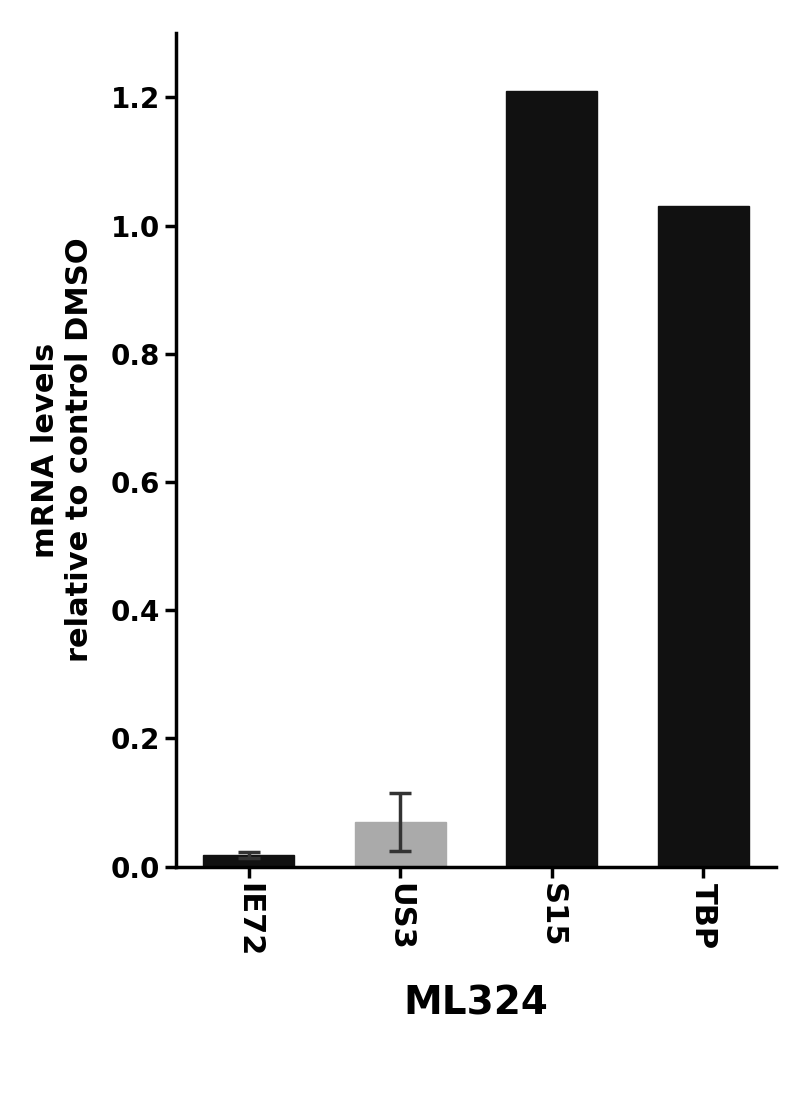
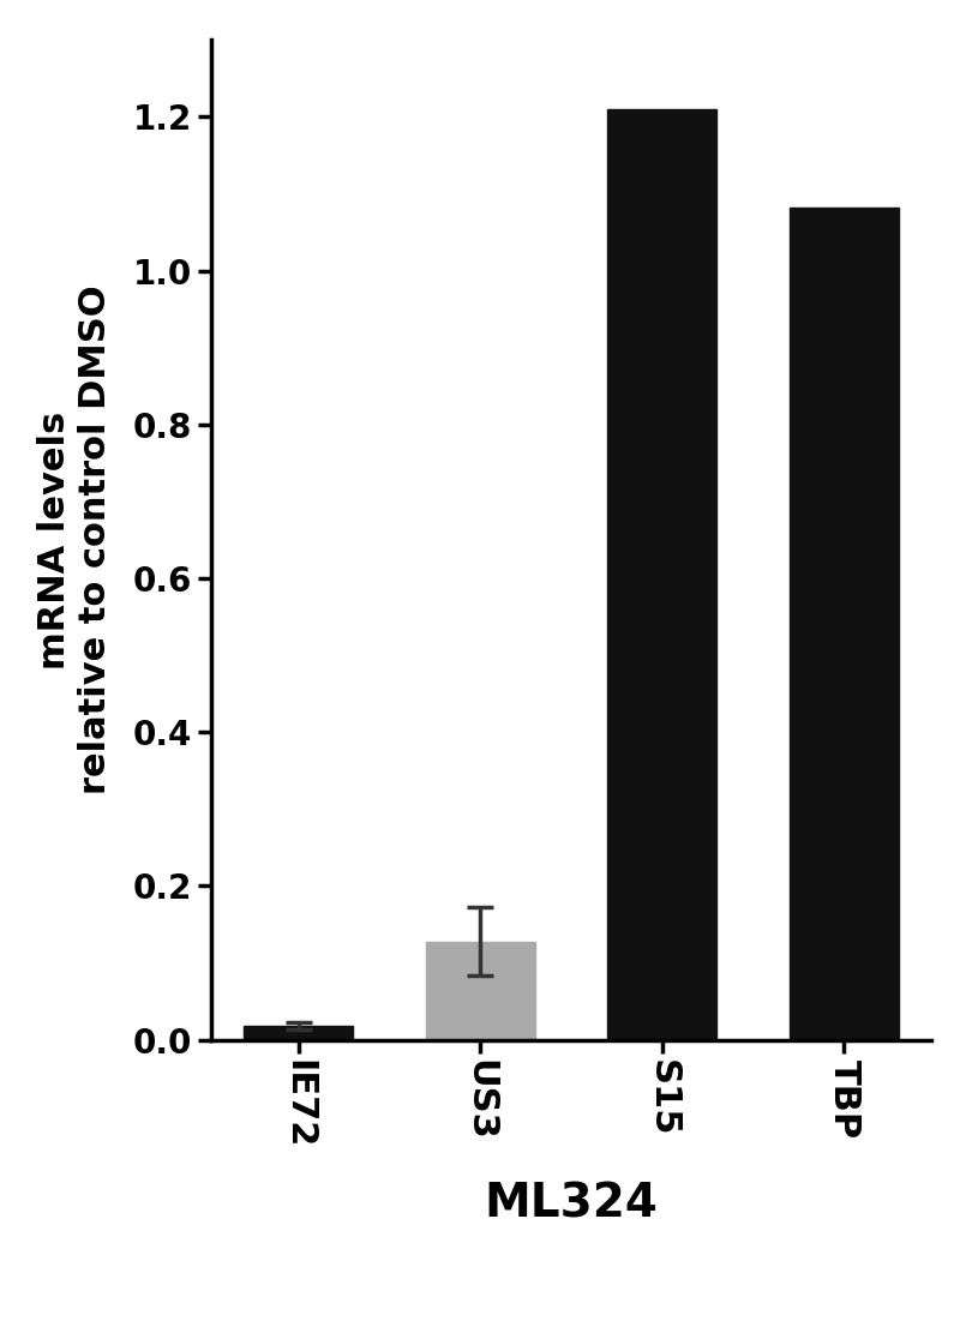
US3: 0.070 -> 0.128
TBP: 1.030 -> 1.082
